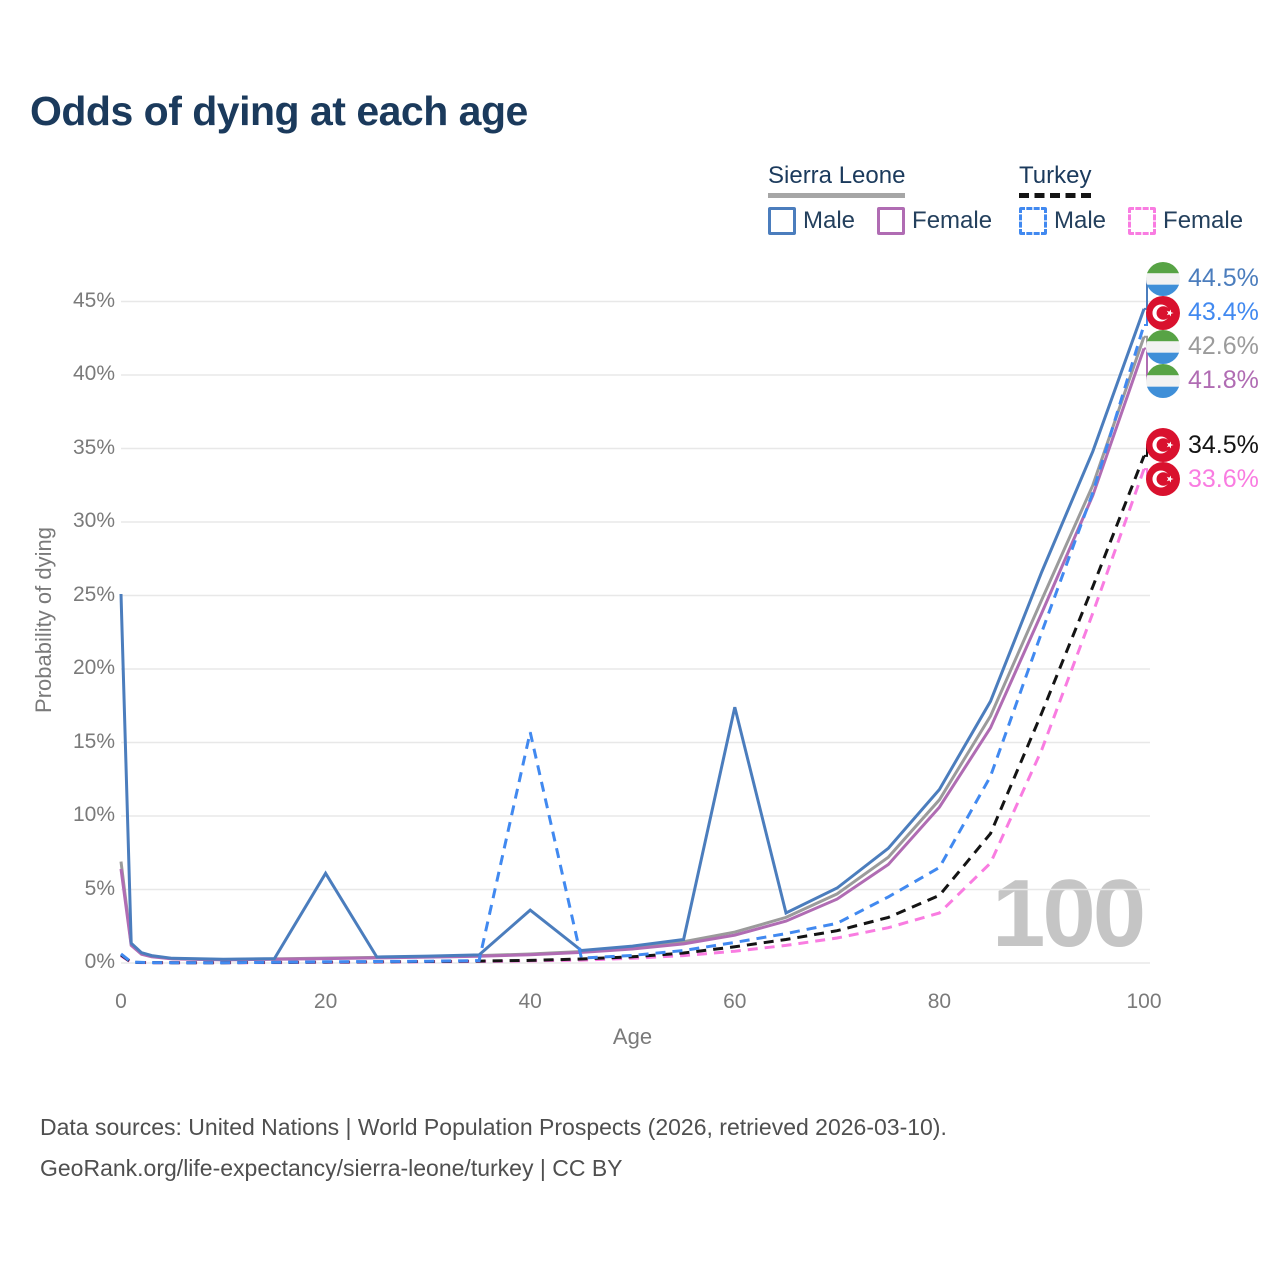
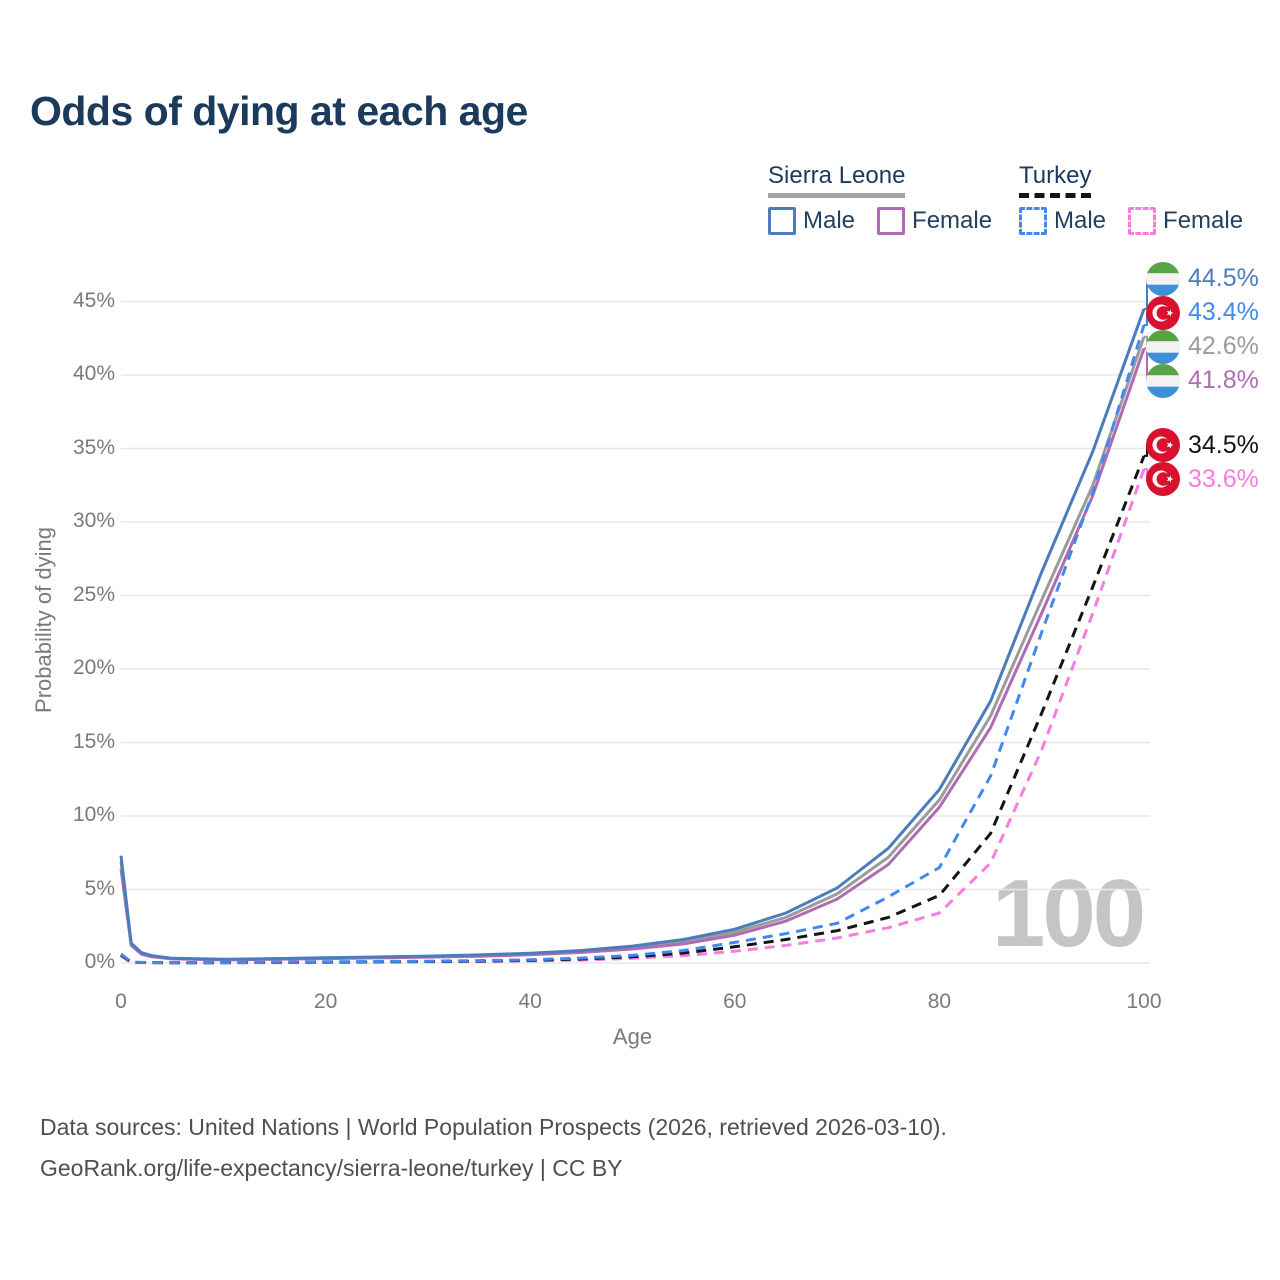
Sierra Leone Male/0: 25.1% -> 7.3%
Sierra Leone Male/20: 6.1% -> 0.4%
Sierra Leone Male/40: 3.6% -> 0.7%
Turkey Male/40: 15.7% -> 0.2%
Sierra Leone Male/60: 17.4% -> 2.3%
